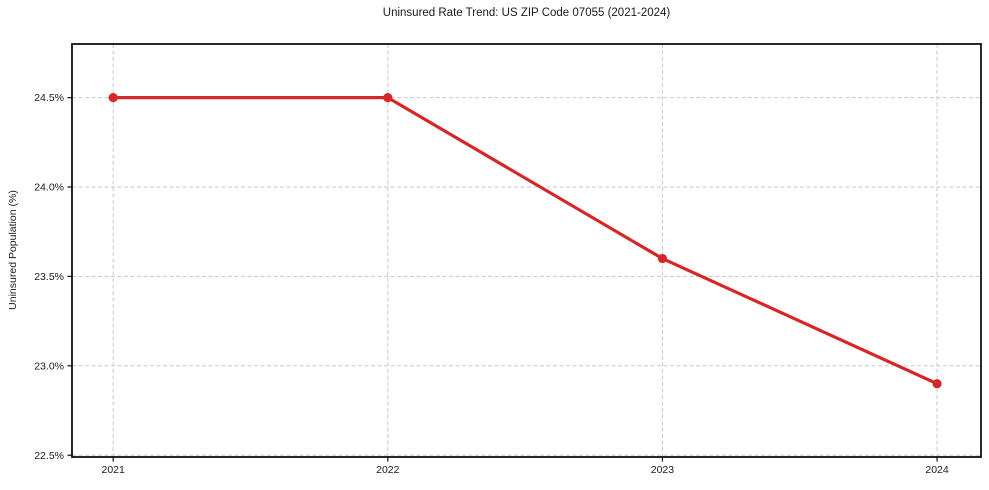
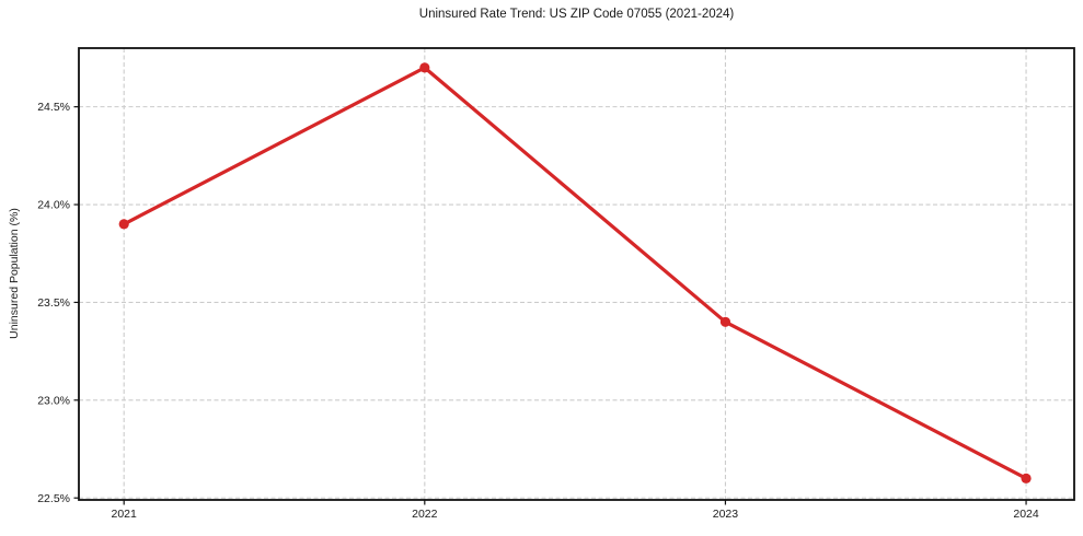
2021: 24.5% -> 23.9%
2022: 24.5% -> 24.7%
2023: 23.6% -> 23.4%
2024: 22.9% -> 22.6%
